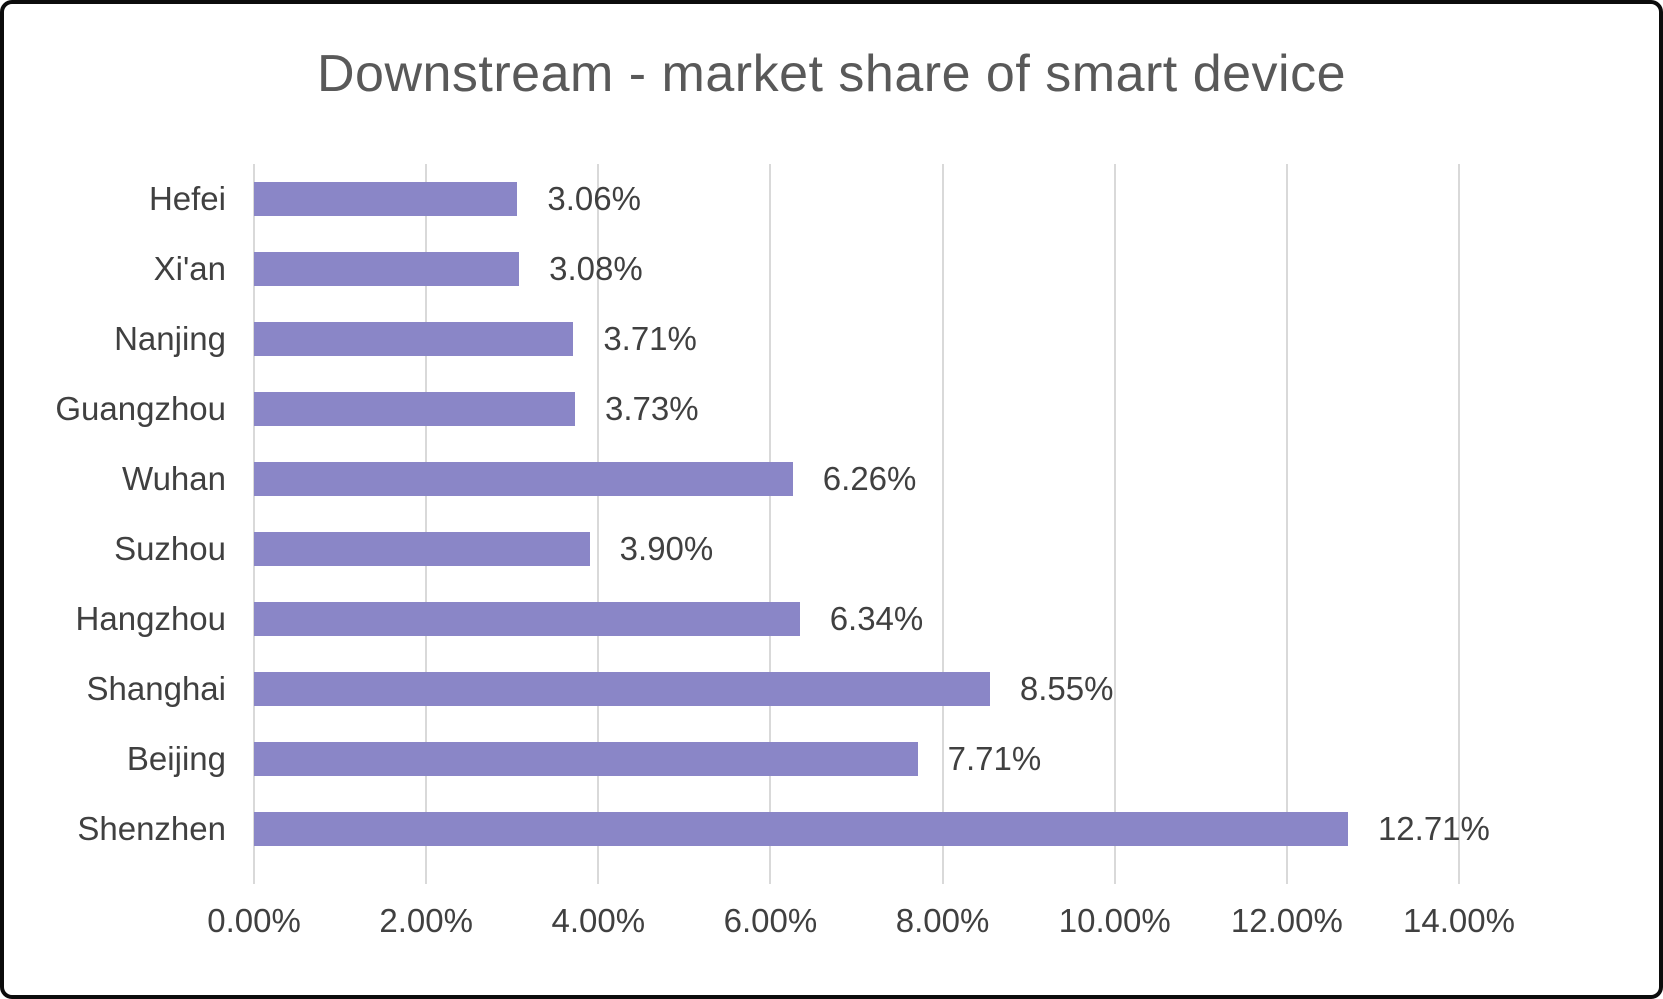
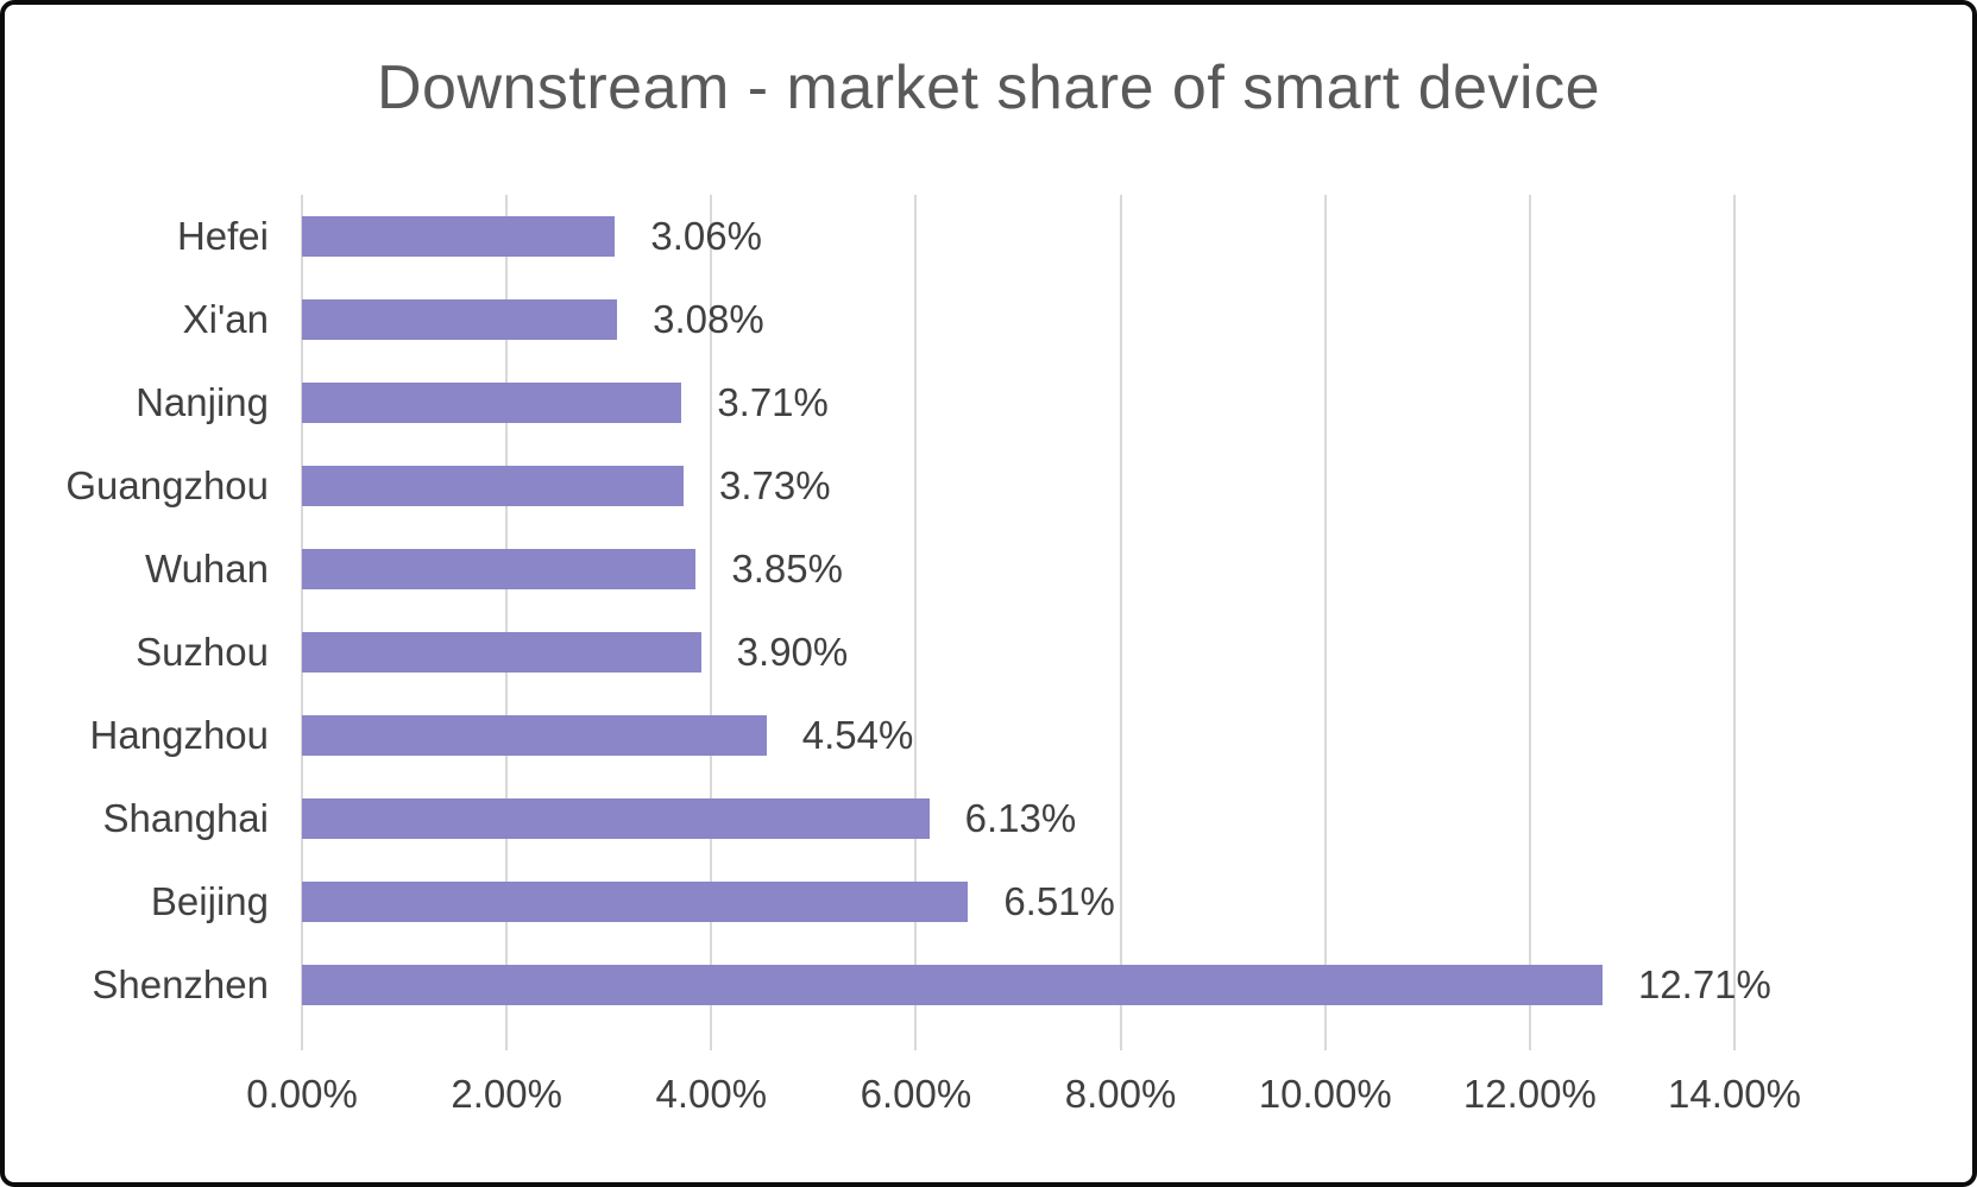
Wuhan: 6.26% -> 3.85%
Hangzhou: 6.34% -> 4.54%
Shanghai: 8.55% -> 6.13%
Beijing: 7.71% -> 6.51%
